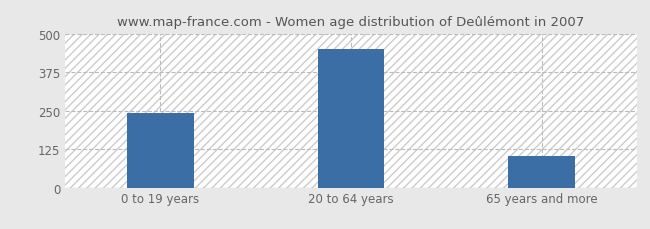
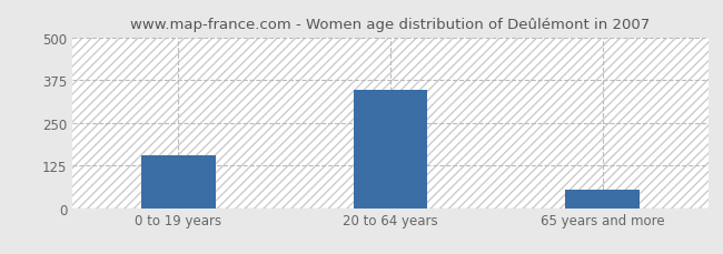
0 to 19 years: 243 -> 155
20 to 64 years: 450 -> 345
65 years and more: 102 -> 55
